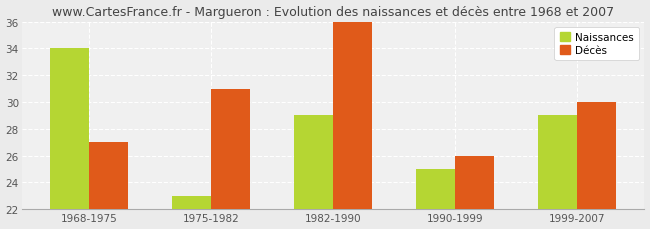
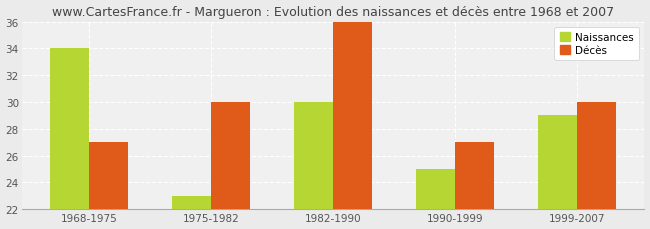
Décès/1975-1982: 31 -> 30
Naissances/1982-1990: 29 -> 30
Décès/1990-1999: 26 -> 27
